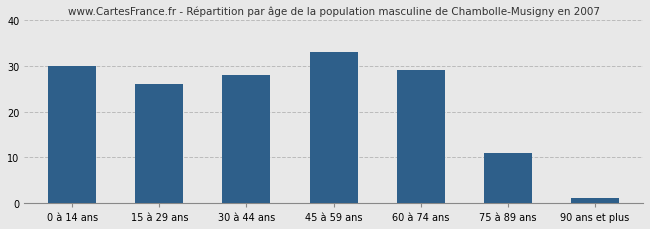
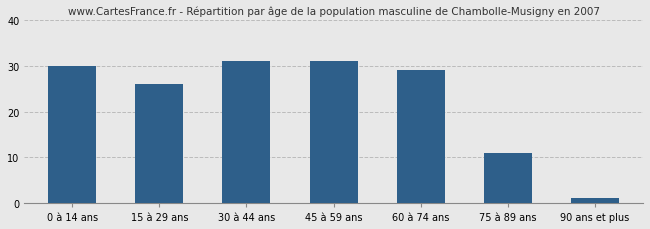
30 à 44 ans: 28 -> 31
45 à 59 ans: 33 -> 31
